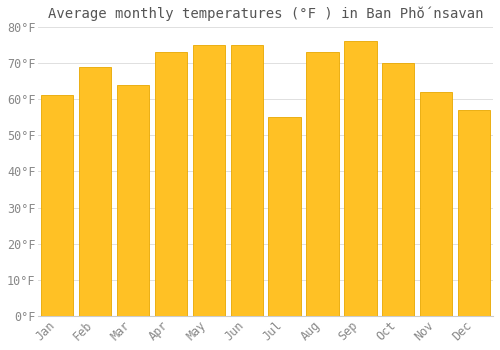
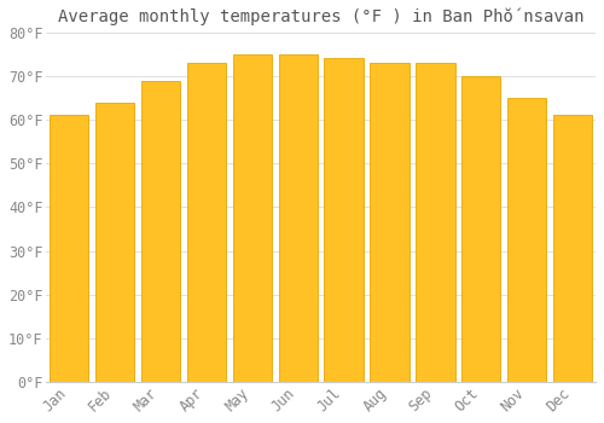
Feb: 69°F -> 64°F
Mar: 64°F -> 69°F
Jul: 55°F -> 74°F
Sep: 76°F -> 73°F
Nov: 62°F -> 65°F
Dec: 57°F -> 61°F
